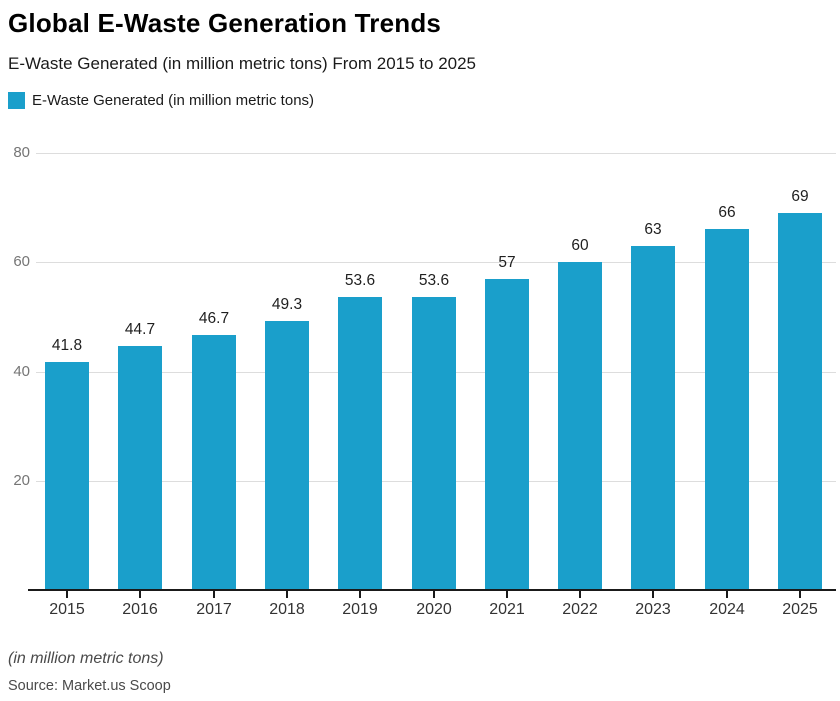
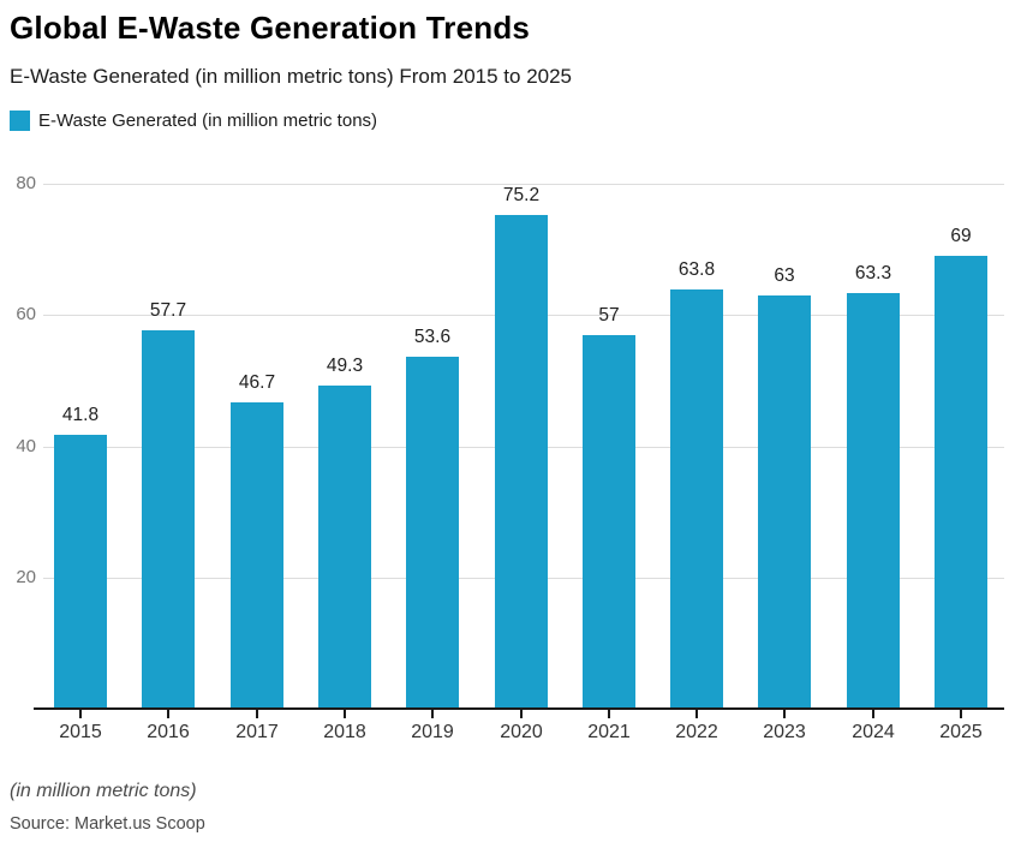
2016: 44.7 -> 57.7
2020: 53.6 -> 75.2
2022: 60 -> 63.8
2024: 66 -> 63.3
